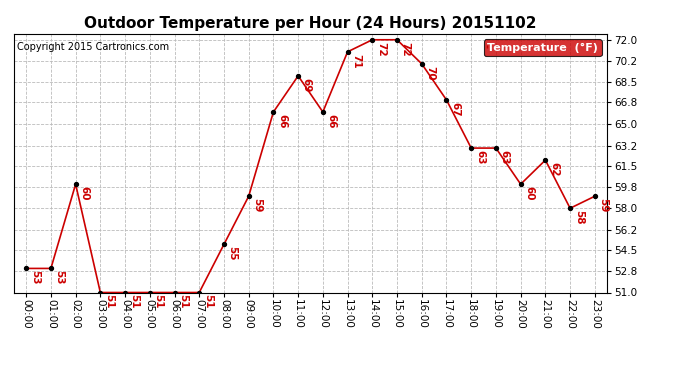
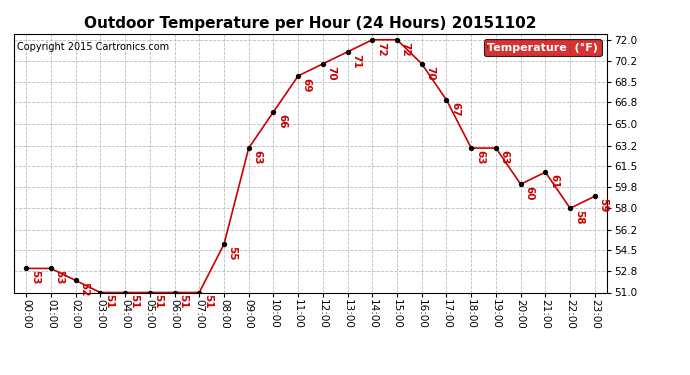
02:00: 60 -> 52
09:00: 59 -> 63
12:00: 66 -> 70
21:00: 62 -> 61
